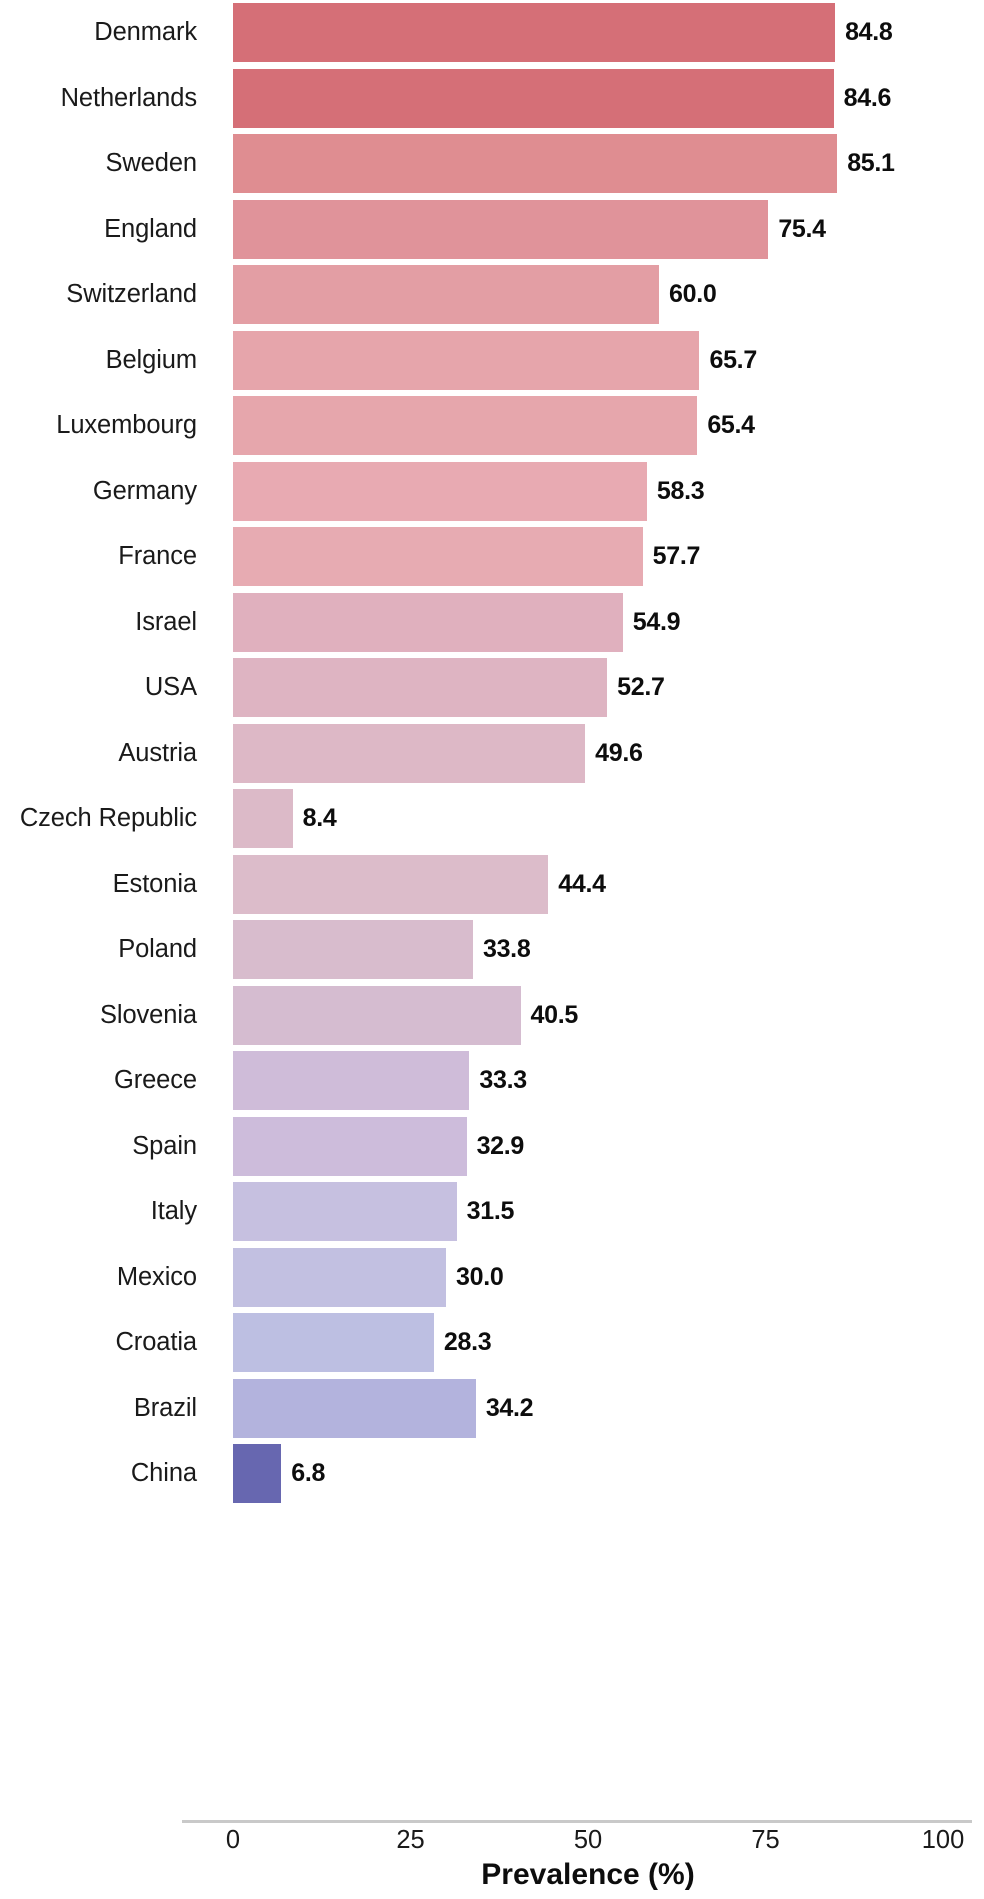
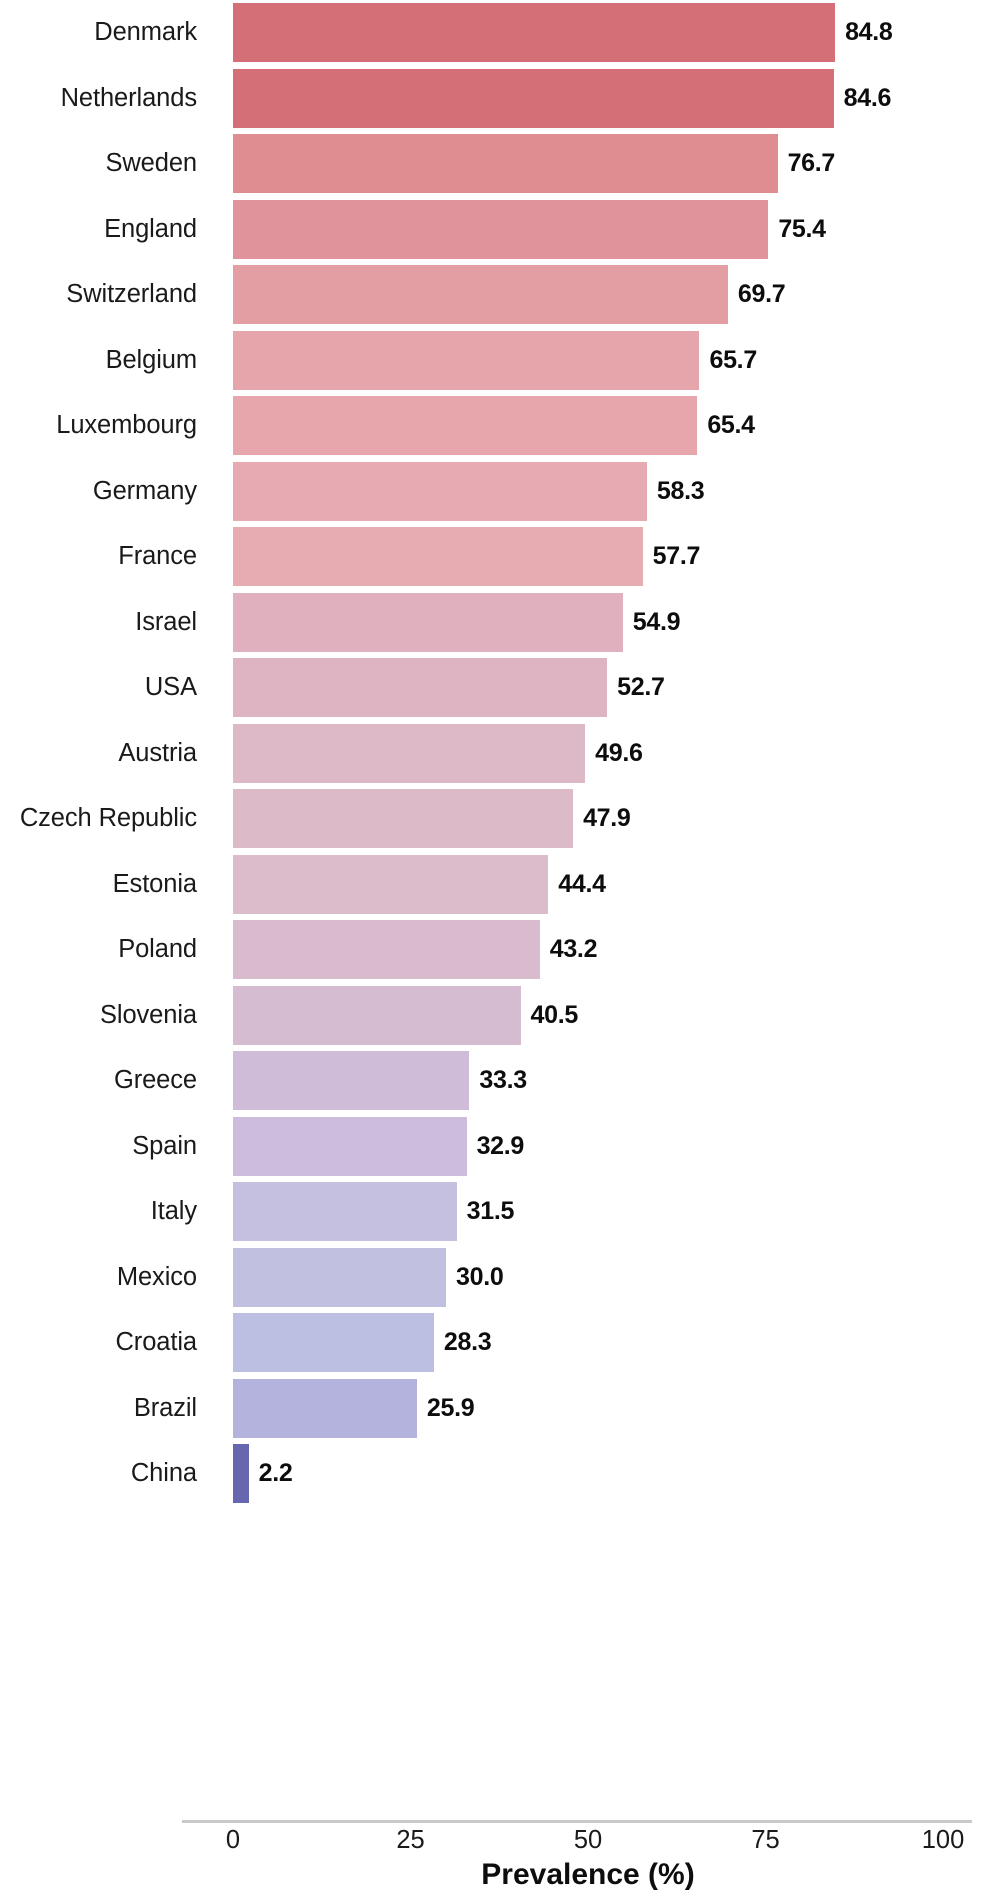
Sweden: 85.1 -> 76.7
Switzerland: 60.0 -> 69.7
Czech Republic: 8.4 -> 47.9
Poland: 33.8 -> 43.2
Brazil: 34.2 -> 25.9
China: 6.8 -> 2.2
